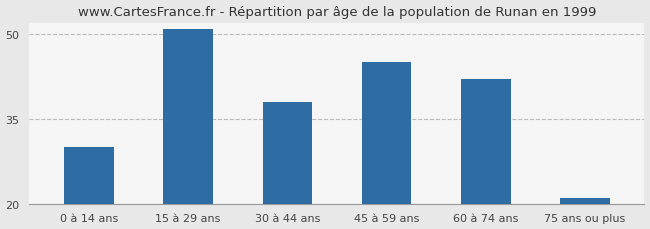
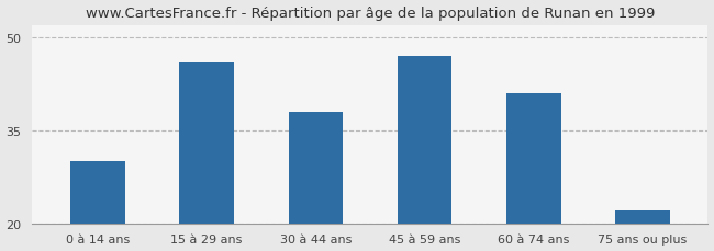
15 à 29 ans: 51 -> 46
45 à 59 ans: 45 -> 47
60 à 74 ans: 42 -> 41
75 ans ou plus: 21 -> 22
